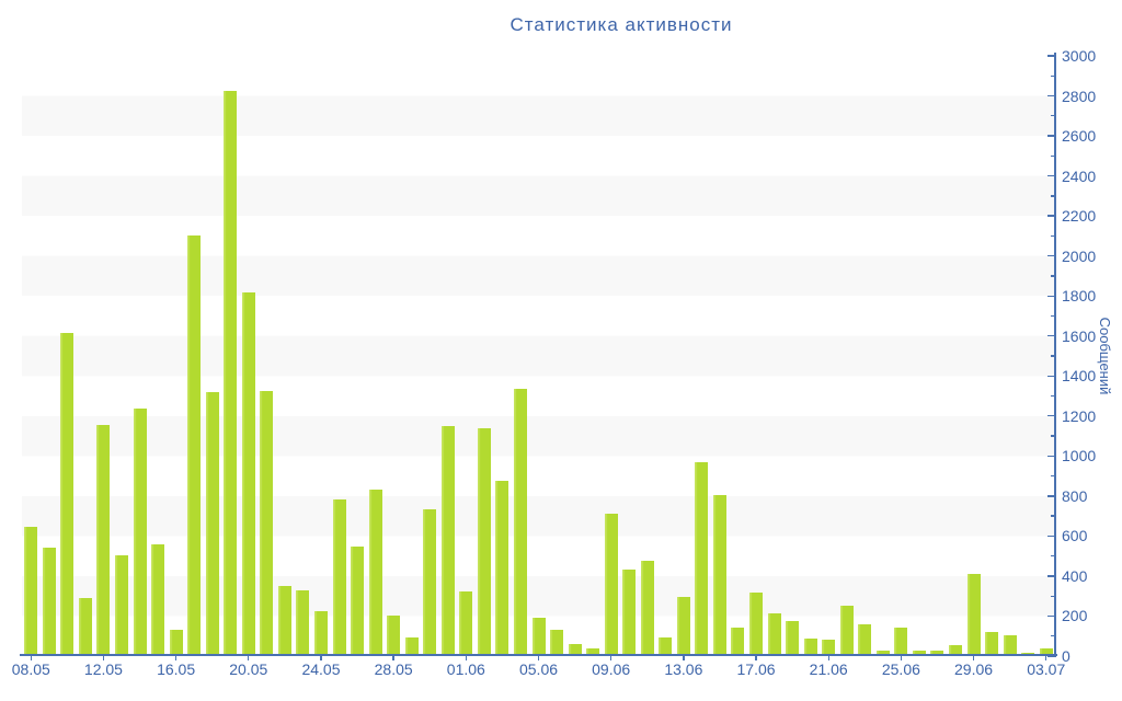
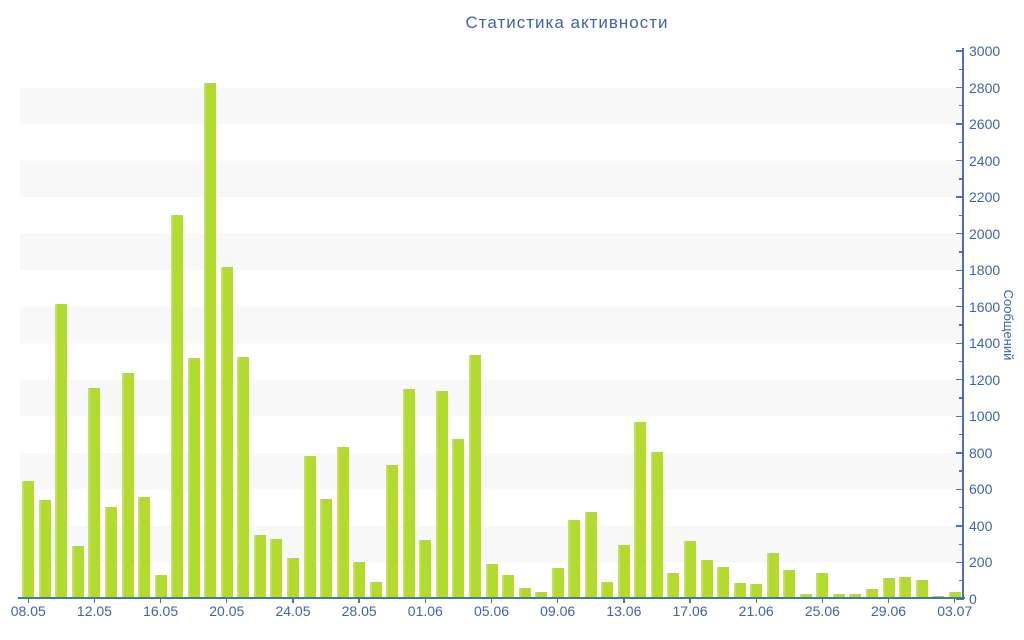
09.06: 710 -> 170
29.06: 410 -> 120
